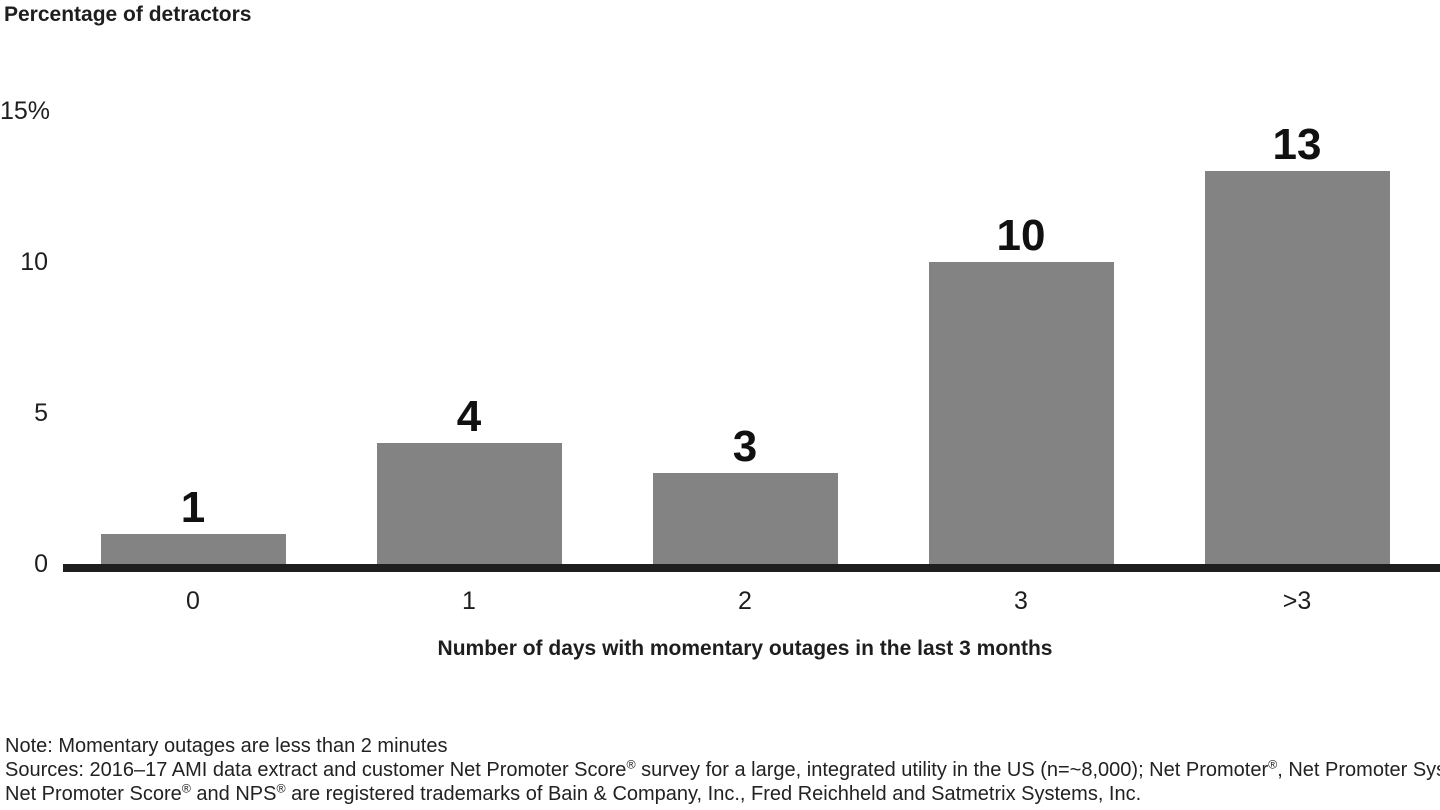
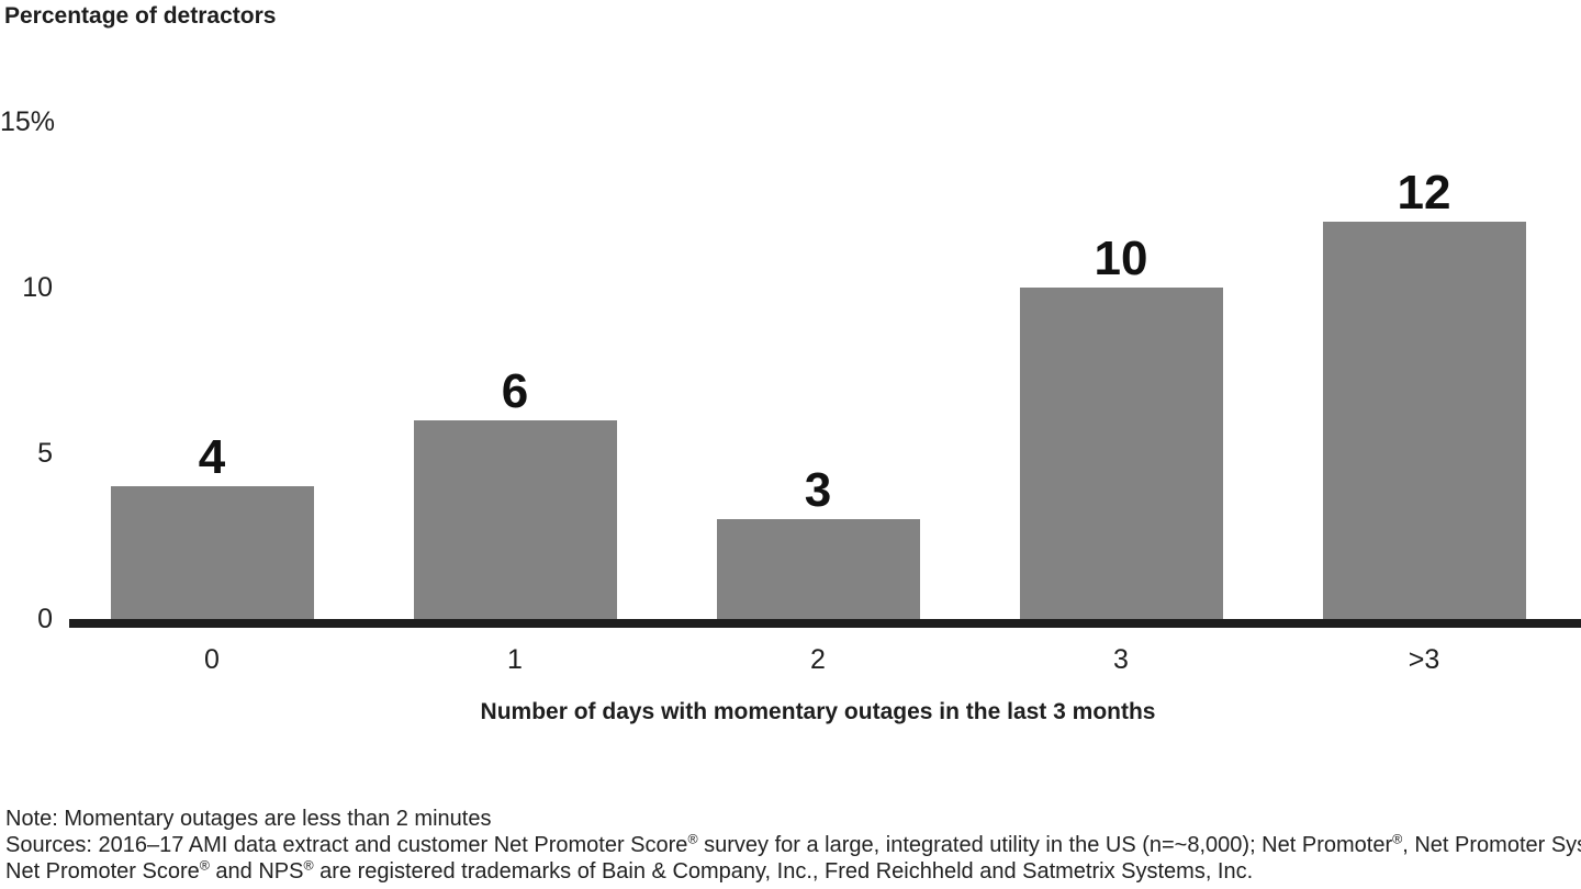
0: 1 -> 4
1: 4 -> 6
>3: 13 -> 12
